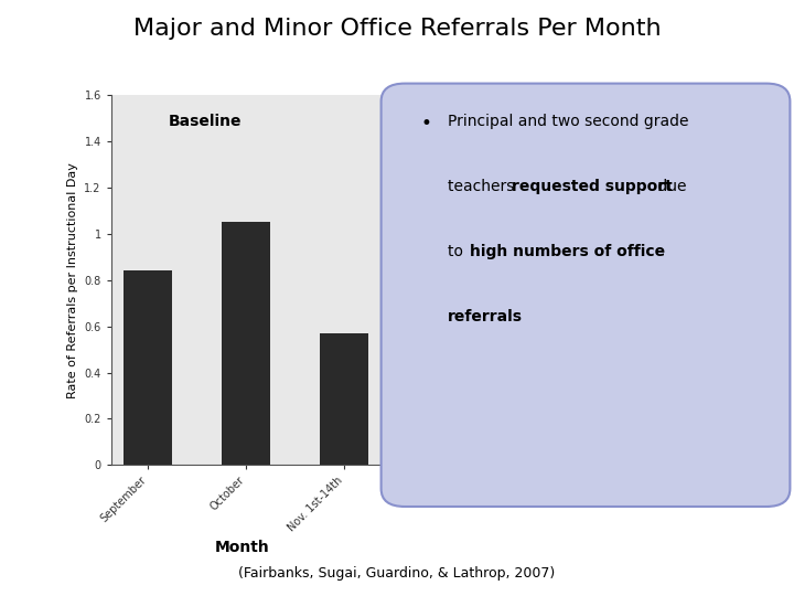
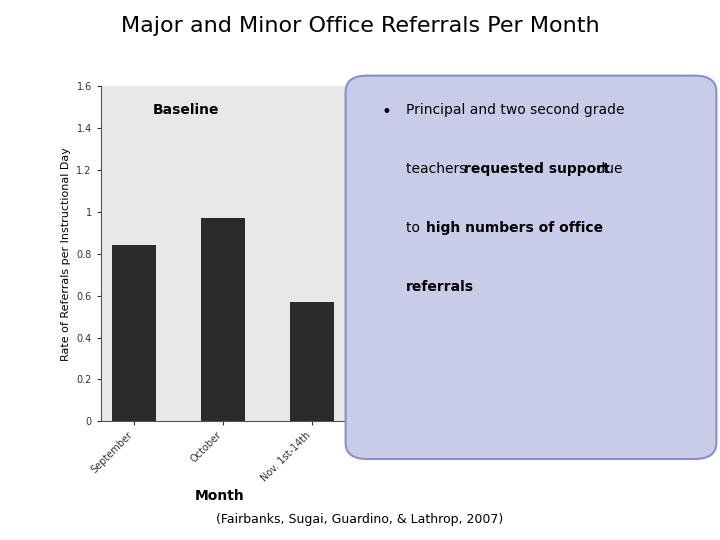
October: 1.05 -> 0.97
